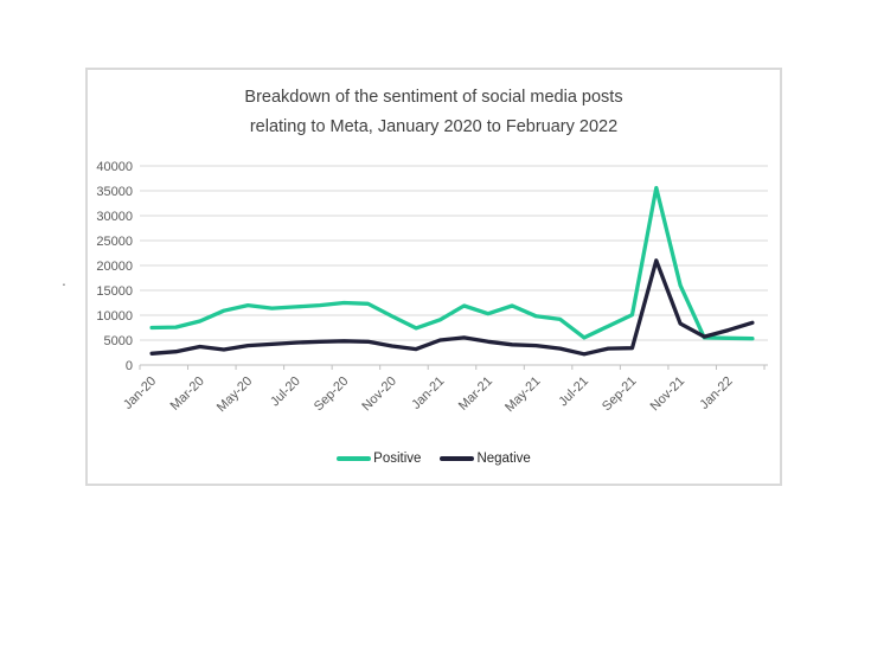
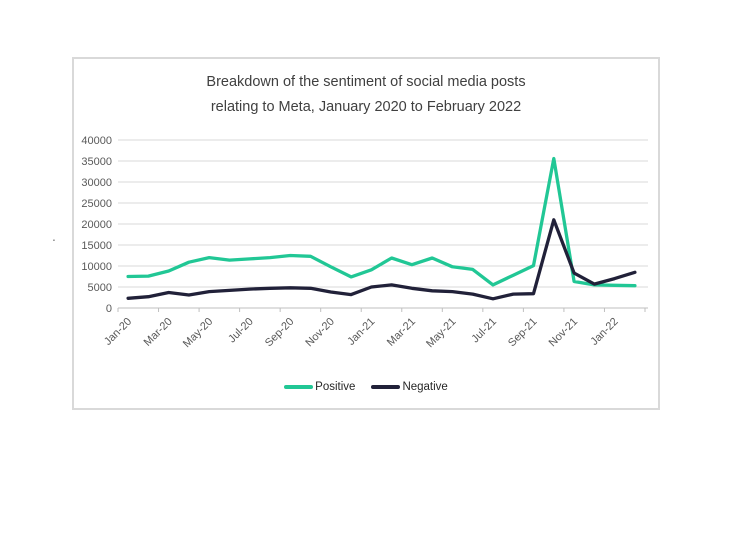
Positive/Nov-21: 16000 -> 6000
